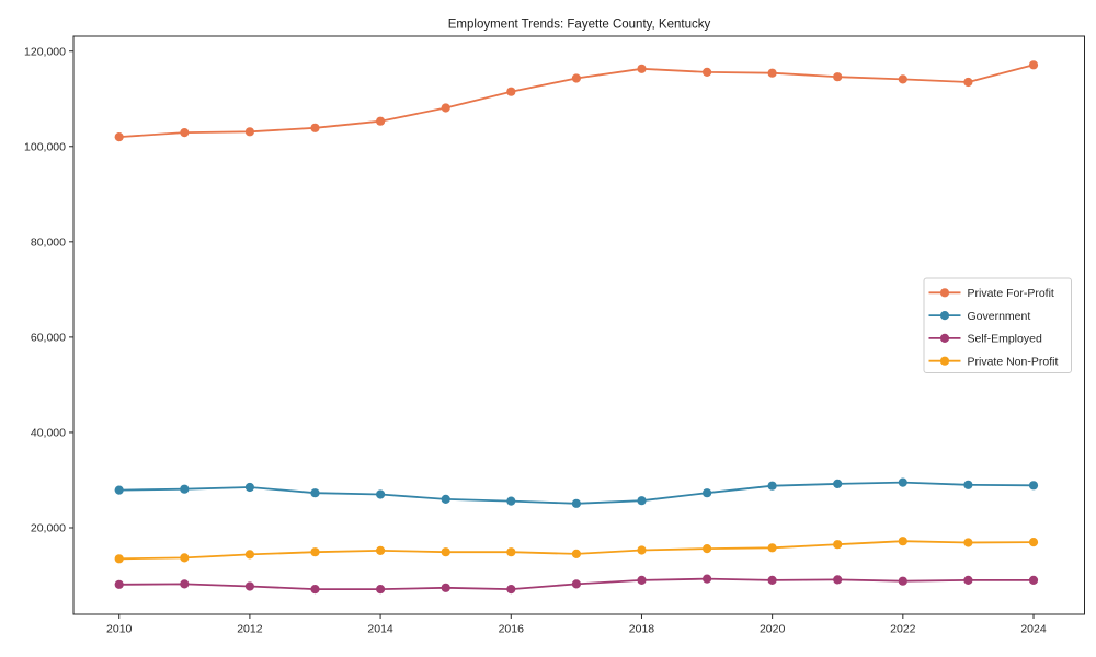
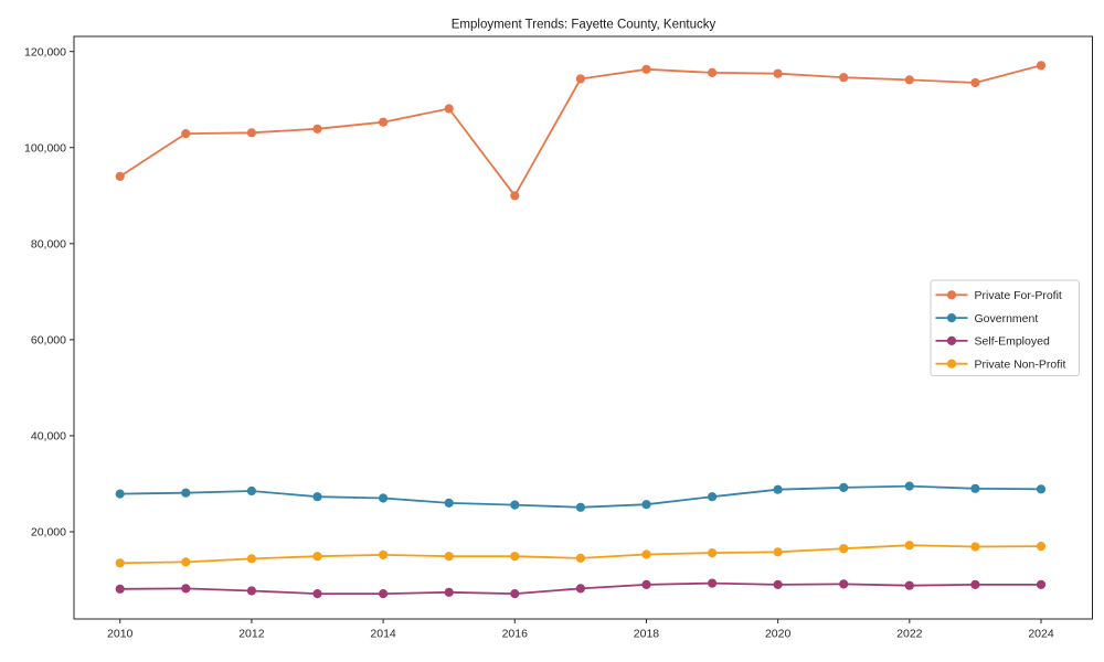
Private For-Profit/2010: 102000 -> 94000
Private For-Profit/2016: 112000 -> 90000
